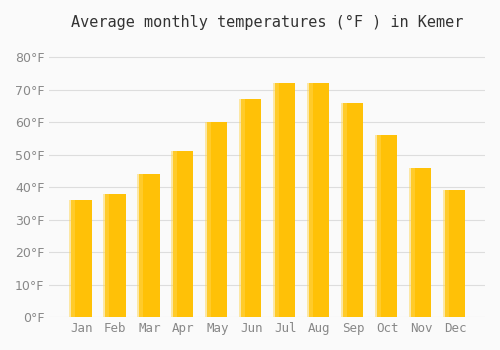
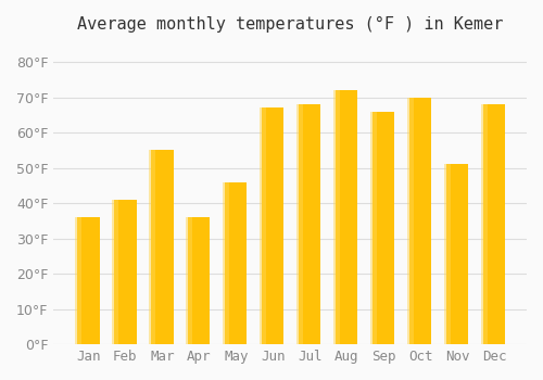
Feb: 38°F -> 41°F
Mar: 44°F -> 55°F
Apr: 51°F -> 36°F
May: 60°F -> 46°F
Jul: 72°F -> 68°F
Oct: 56°F -> 70°F
Nov: 46°F -> 51°F
Dec: 39°F -> 68°F
